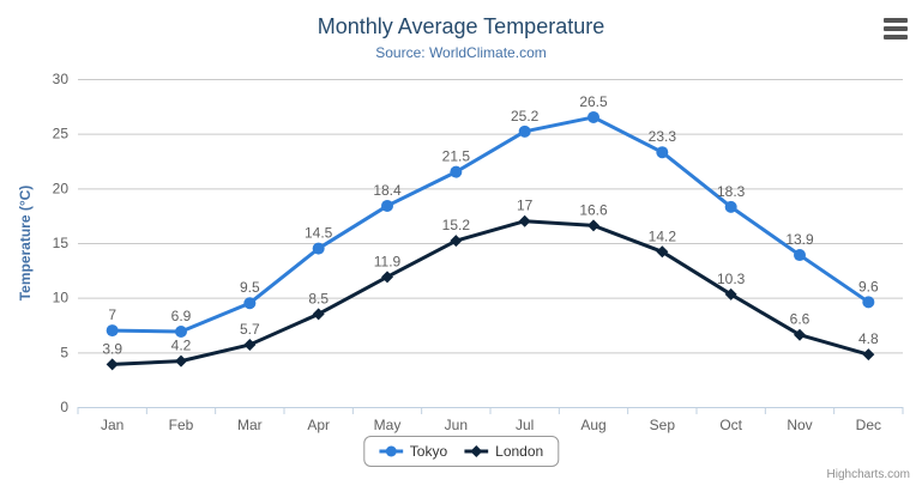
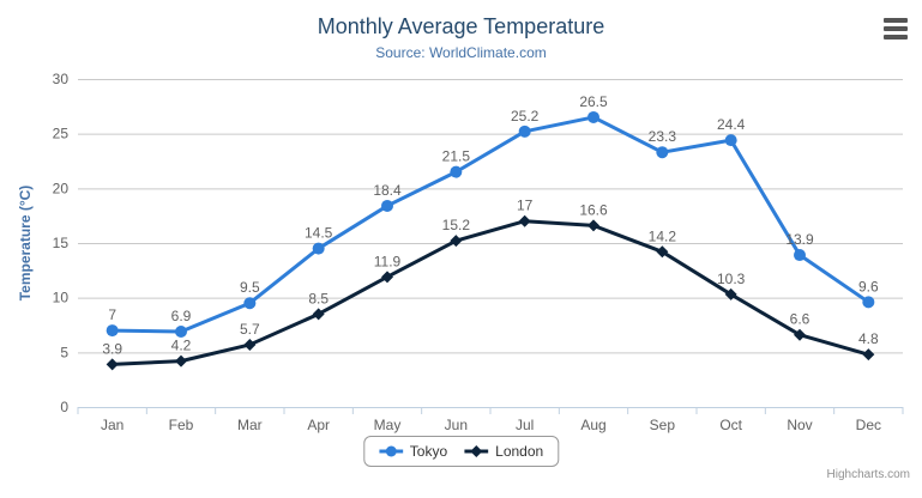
Tokyo/Oct: 18.3 -> 24.4
